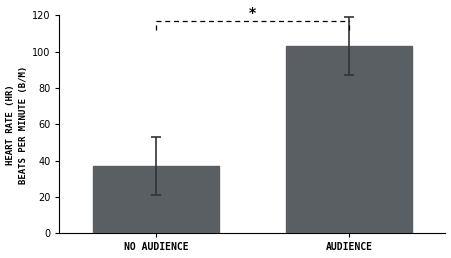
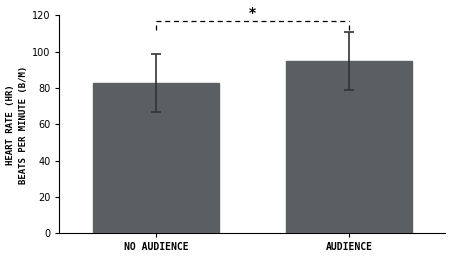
NO AUDIENCE: 37 -> 83
AUDIENCE: 103 -> 95
